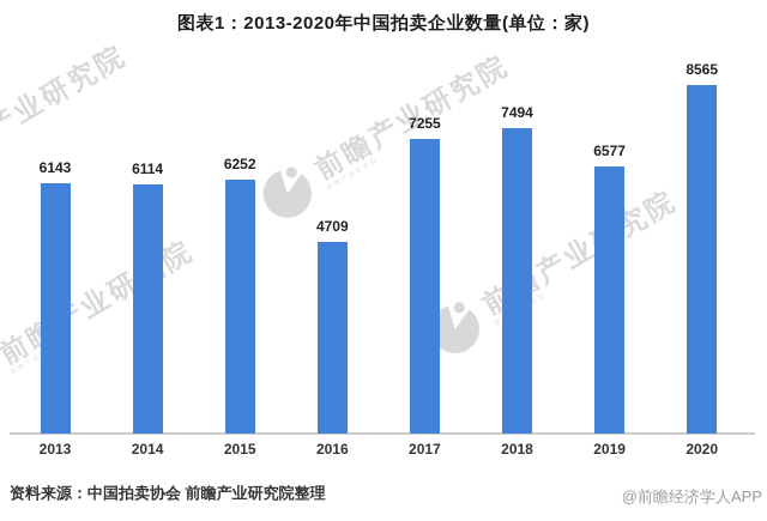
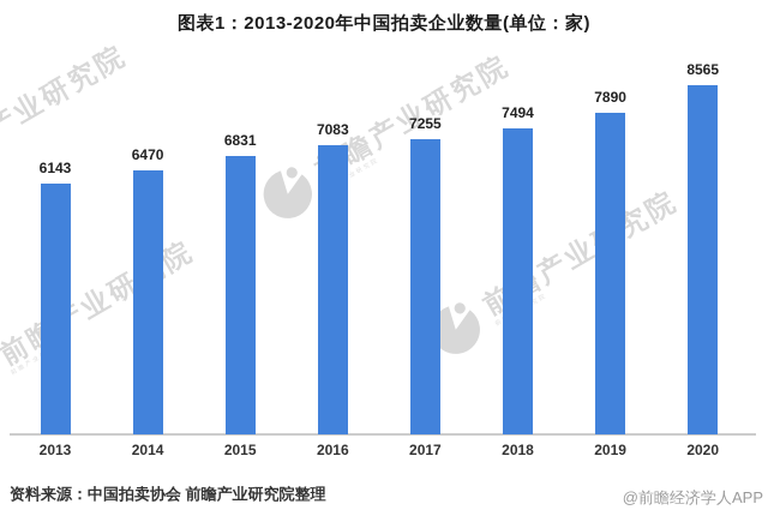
2014: 6114 -> 6470
2015: 6252 -> 6831
2016: 4709 -> 7083
2019: 6577 -> 7890
